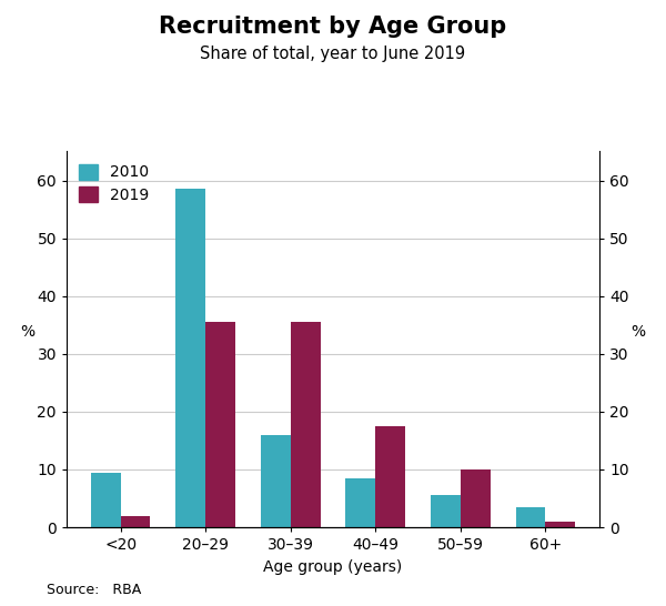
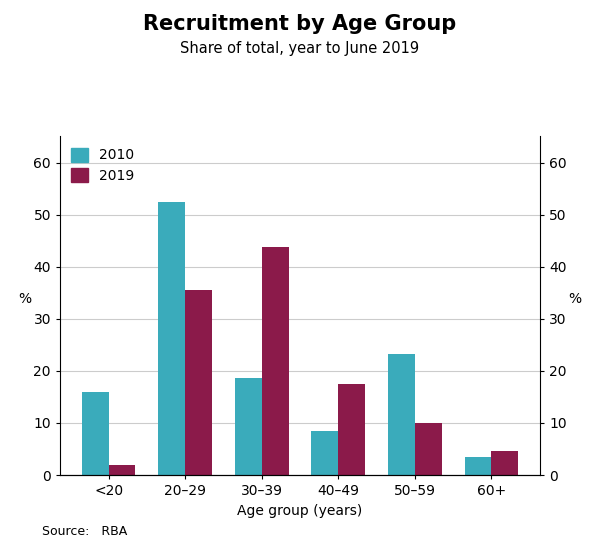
2010/<20: 9.5 -> 16.0
2010/20–29: 58.5 -> 52.4
2010/30–39: 16.0 -> 18.6
2019/30–39: 35.5 -> 43.8
2010/50–59: 5.5 -> 23.2
2019/60+: 1.0 -> 4.6
